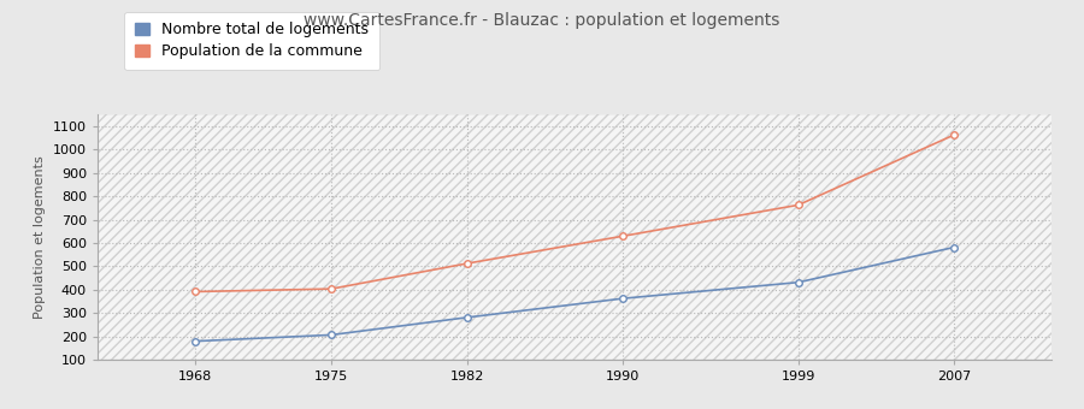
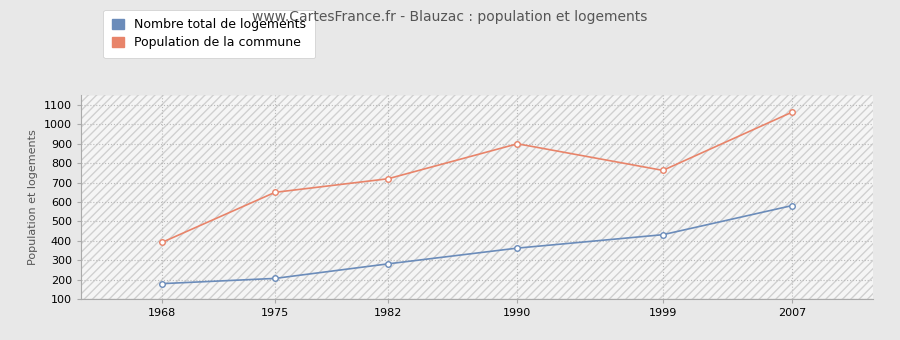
Population de la commune/1975: 400 -> 650
Population de la commune/1982: 510 -> 720
Population de la commune/1990: 630 -> 900
